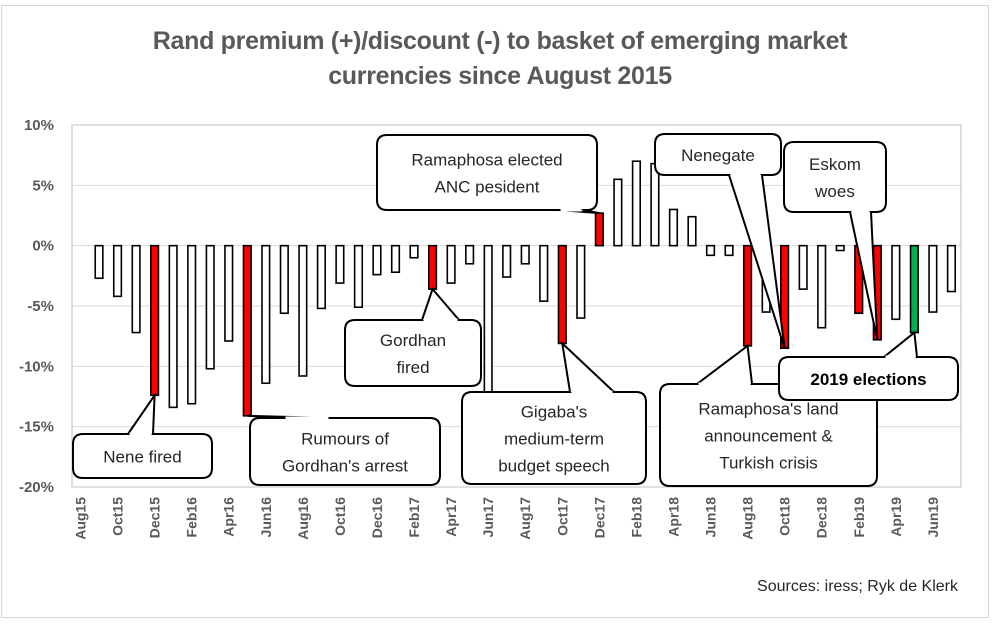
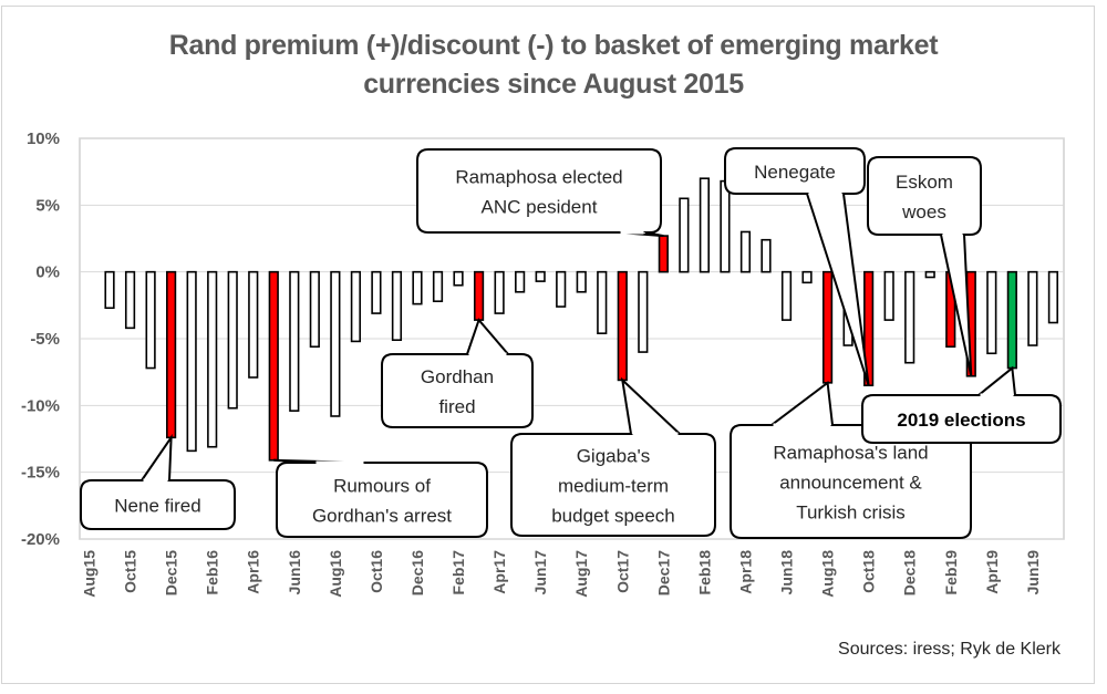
Jun16: -11.4% -> -10.4%
Jun17: -12.6% -> -0.7%
Jun18: -0.8% -> -3.6%
